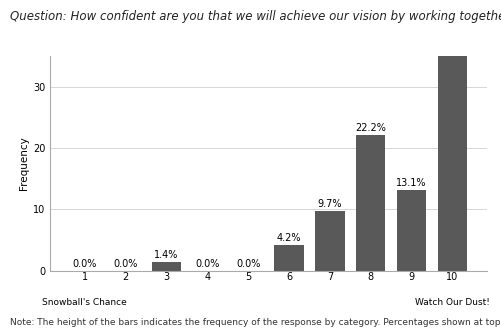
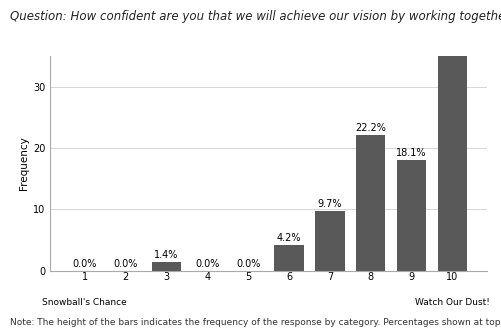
9: 13.1% -> 18.1%
